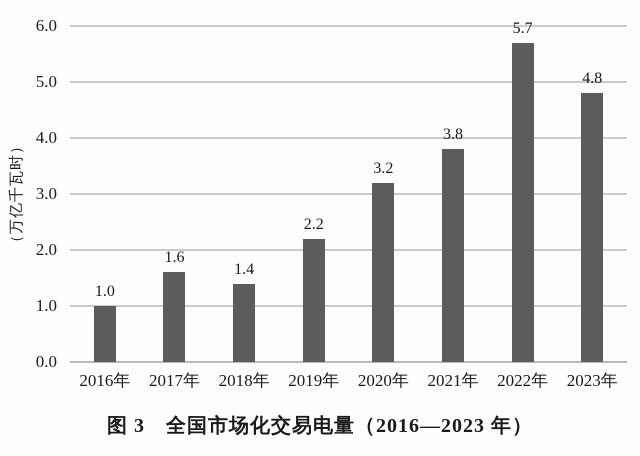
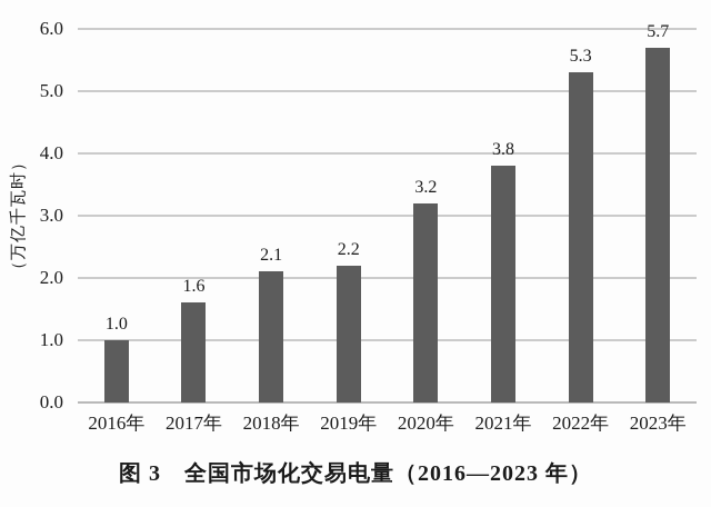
2018年: 1.4 -> 2.1
2022年: 5.7 -> 5.3
2023年: 4.8 -> 5.7
